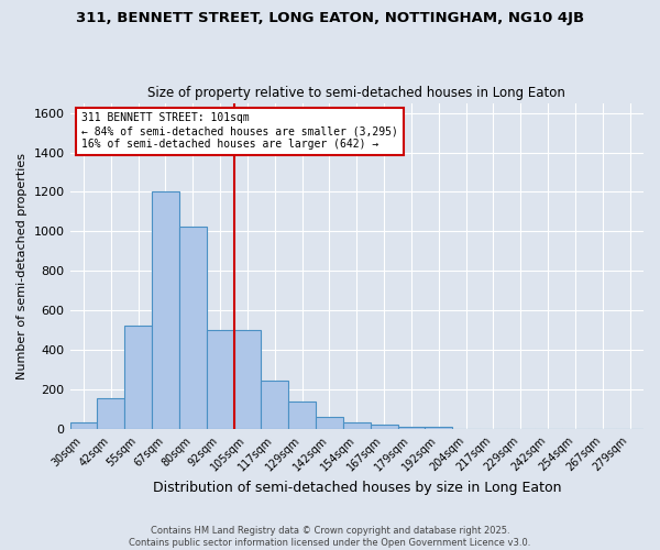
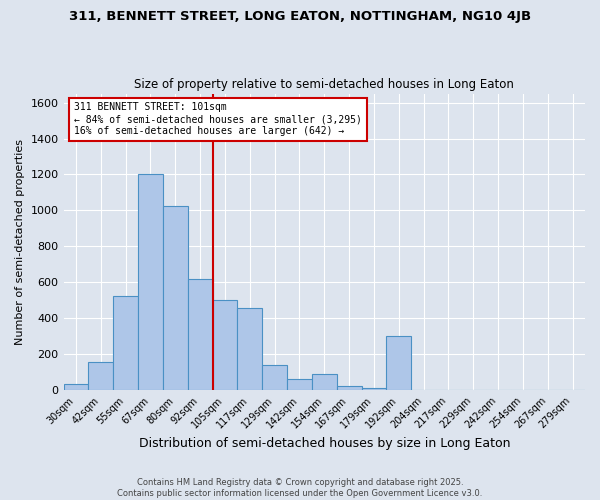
92sqm: 500 -> 620
117sqm: 240 -> 460
154sqm: 40 -> 90
192sqm: 10 -> 300
